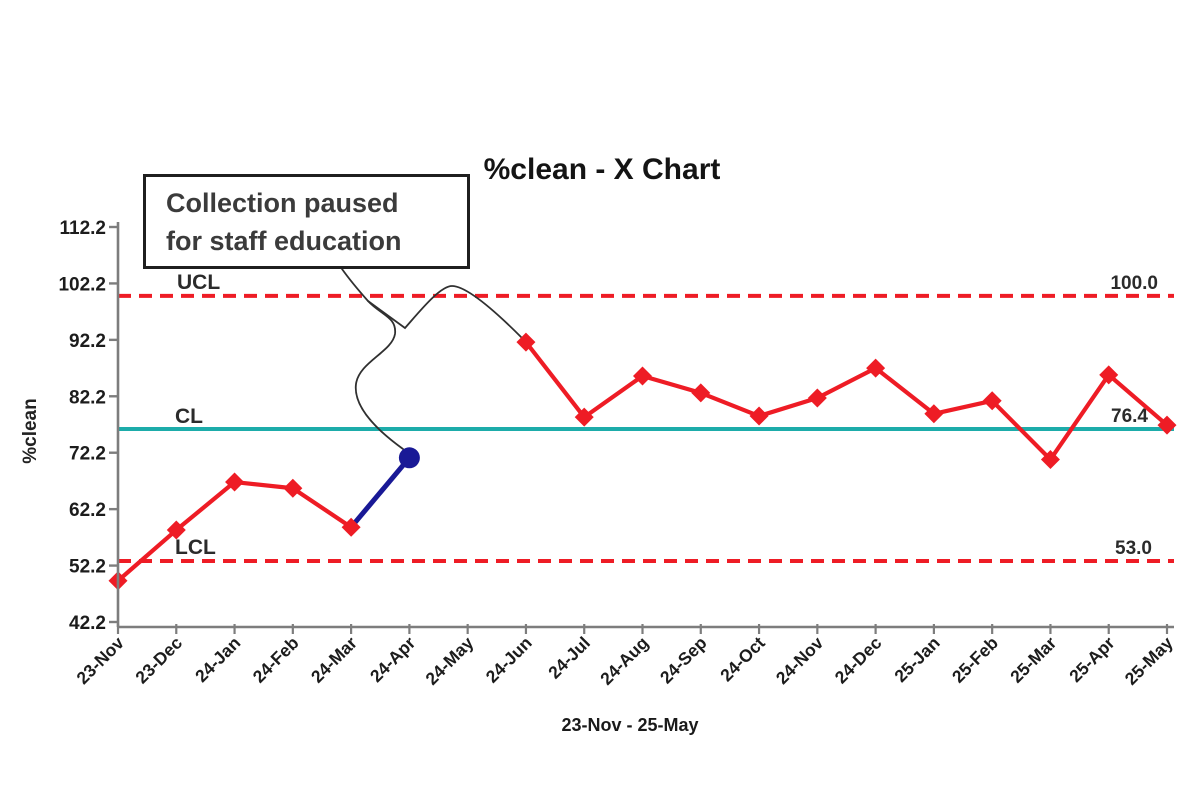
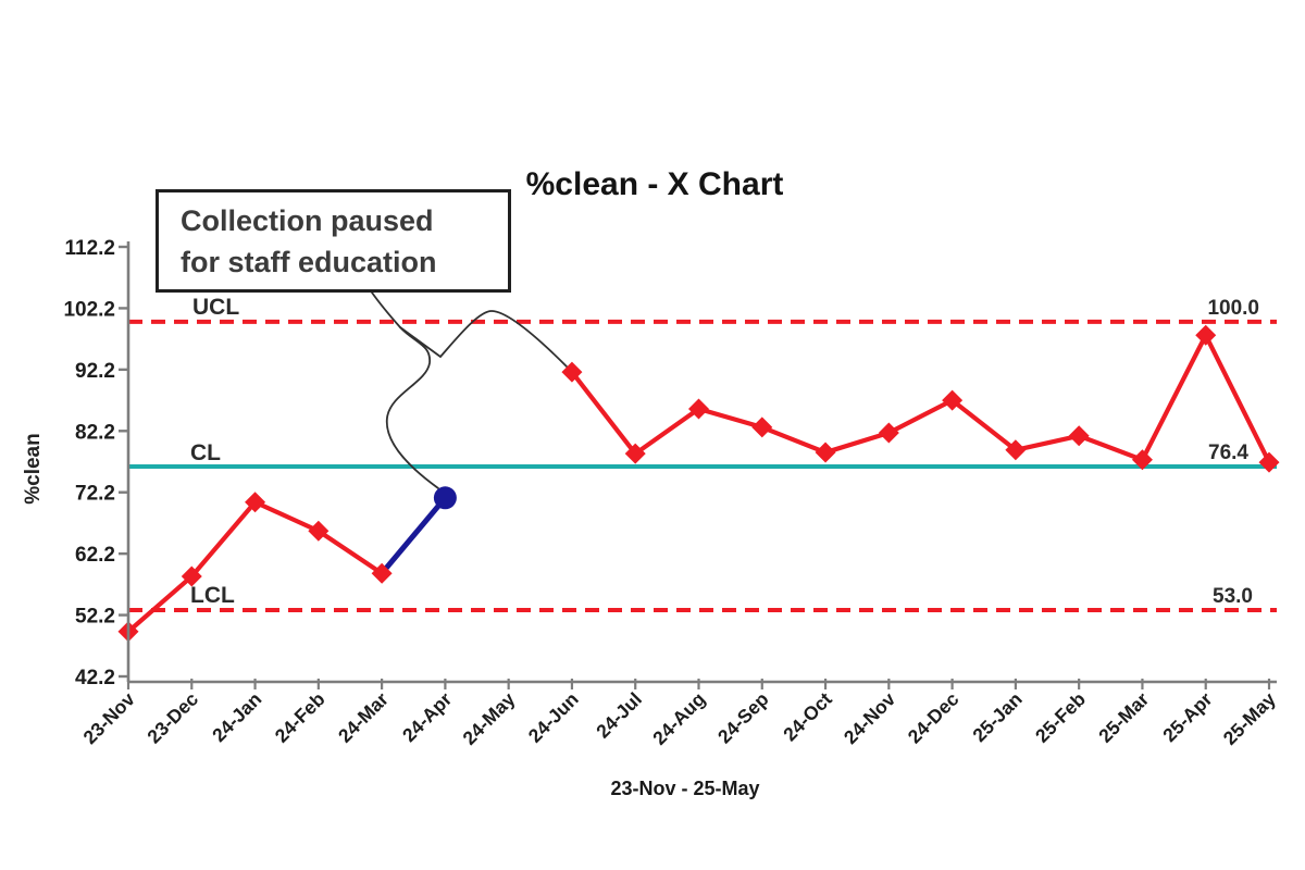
24-Jan: 67 -> 71
25-Mar: 71 -> 78
25-Apr: 86 -> 98
